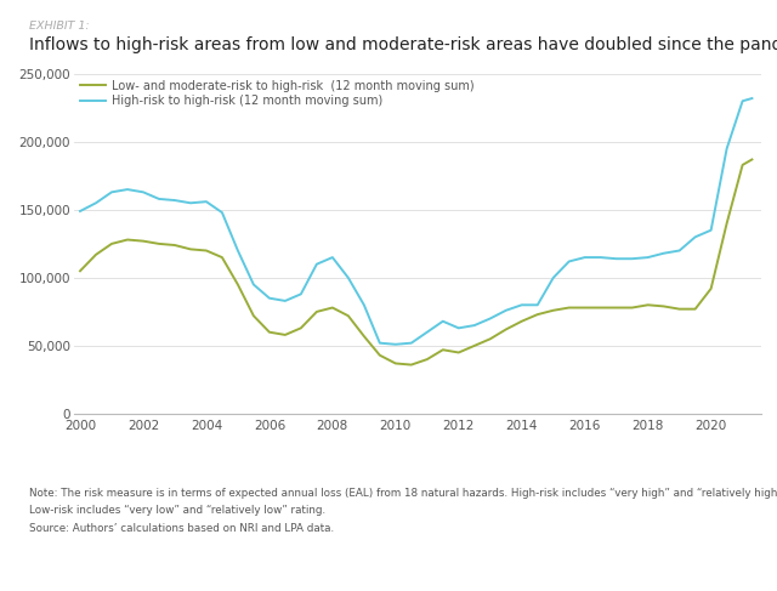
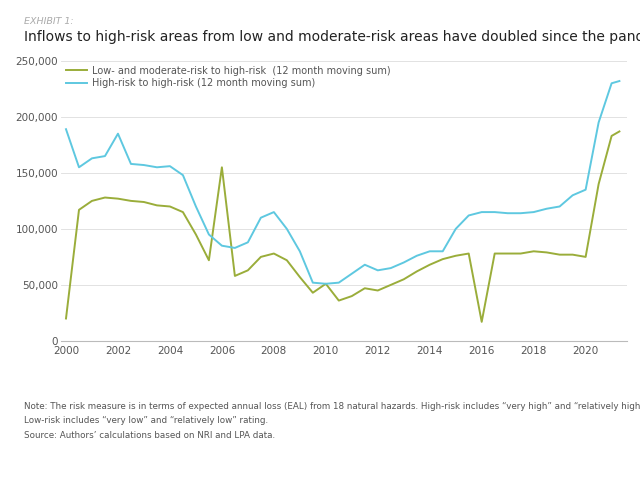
Low- and moderate-risk to high-risk (12 month moving sum)/2000: 105,000 -> 20,000
High-risk to high-risk (12 month moving sum)/2000: 149,000 -> 189,000
High-risk to high-risk (12 month moving sum)/2002: 163,000 -> 185,000
Low- and moderate-risk to high-risk (12 month moving sum)/2006: 60,000 -> 155,000
Low- and moderate-risk to high-risk (12 month moving sum)/2010: 37,000 -> 51,000
Low- and moderate-risk to high-risk (12 month moving sum)/2016: 78,000 -> 17,000
Low- and moderate-risk to high-risk (12 month moving sum)/2020: 92,000 -> 75,000
